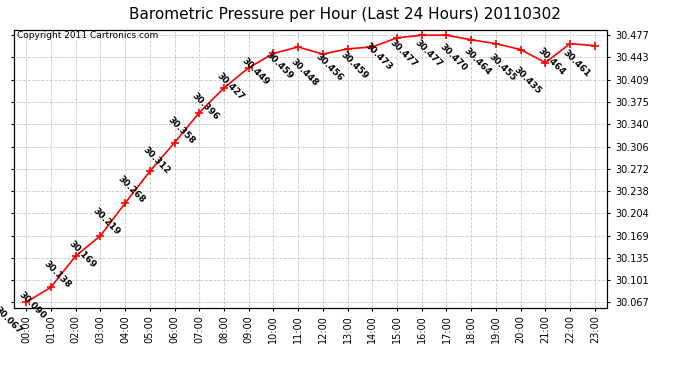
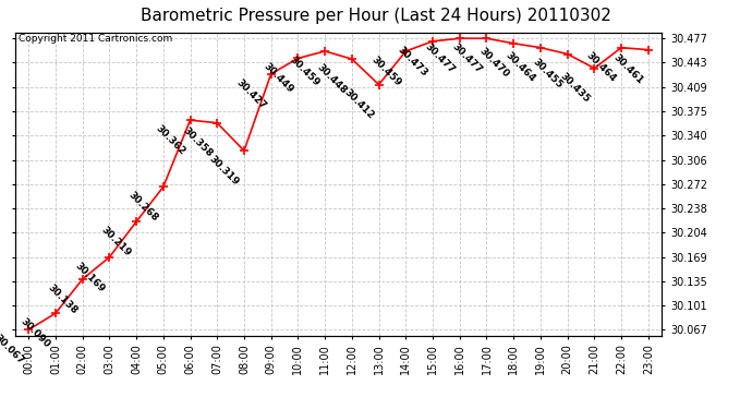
06:00: 30.312 -> 30.362
08:00: 30.396 -> 30.319
13:00: 30.456 -> 30.412
